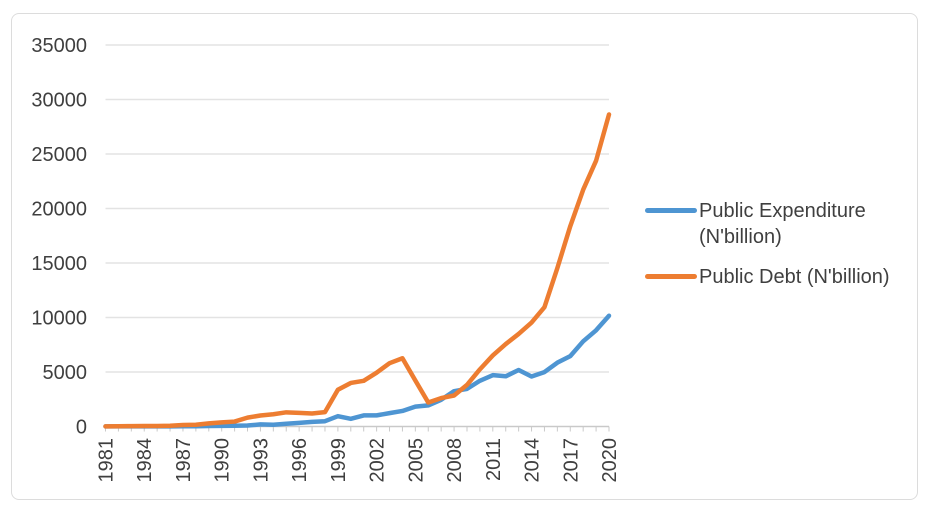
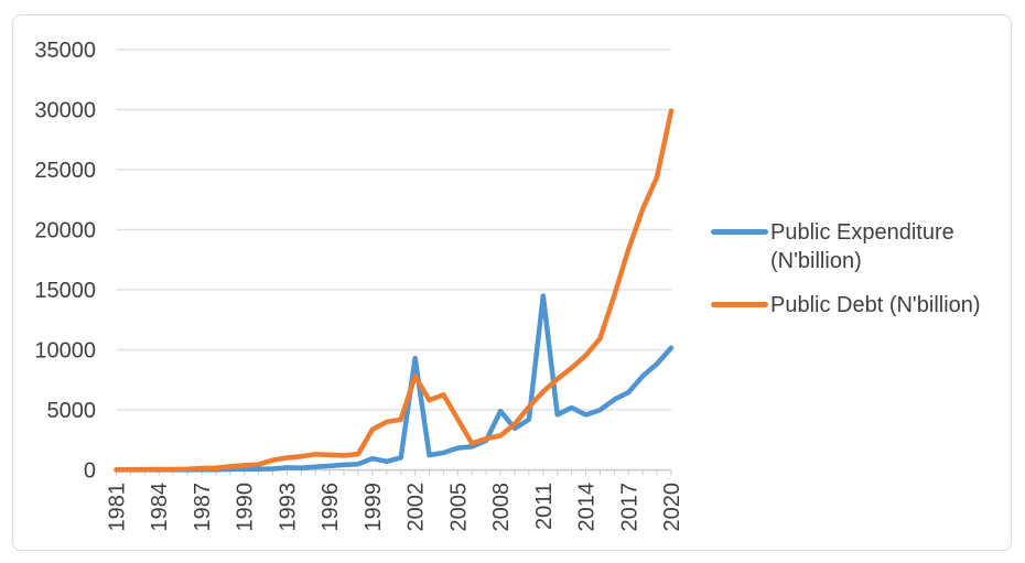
Public Expenditure (N'billion)/2002: 1000 -> 9300
Public Debt (N'billion)/2002: 4900 -> 7800
Public Expenditure (N'billion)/2008: 3200 -> 4900
Public Expenditure (N'billion)/2011: 4700 -> 14500
Public Debt (N'billion)/2020: 28600 -> 29900
